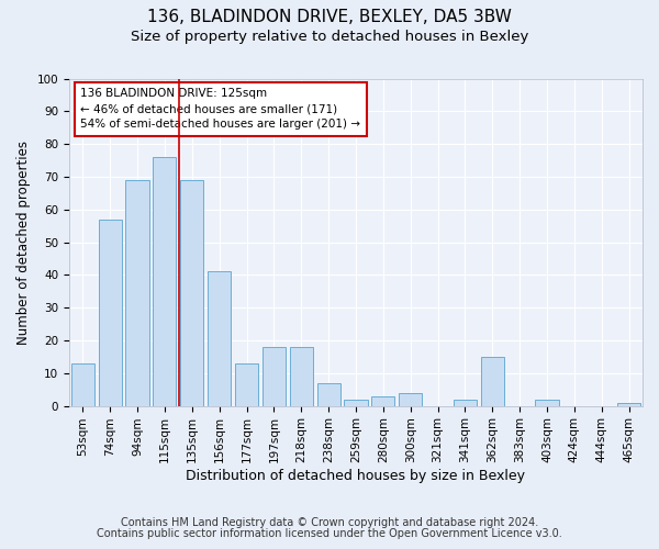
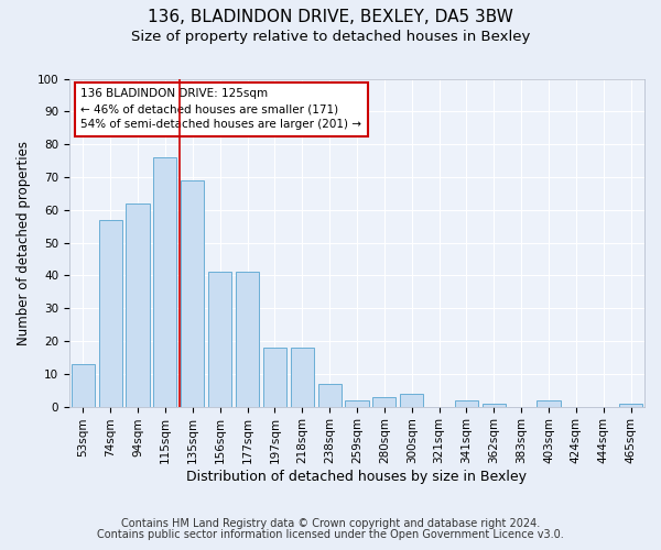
94sqm: 69 -> 62
177sqm: 13 -> 41
362sqm: 15 -> 1
